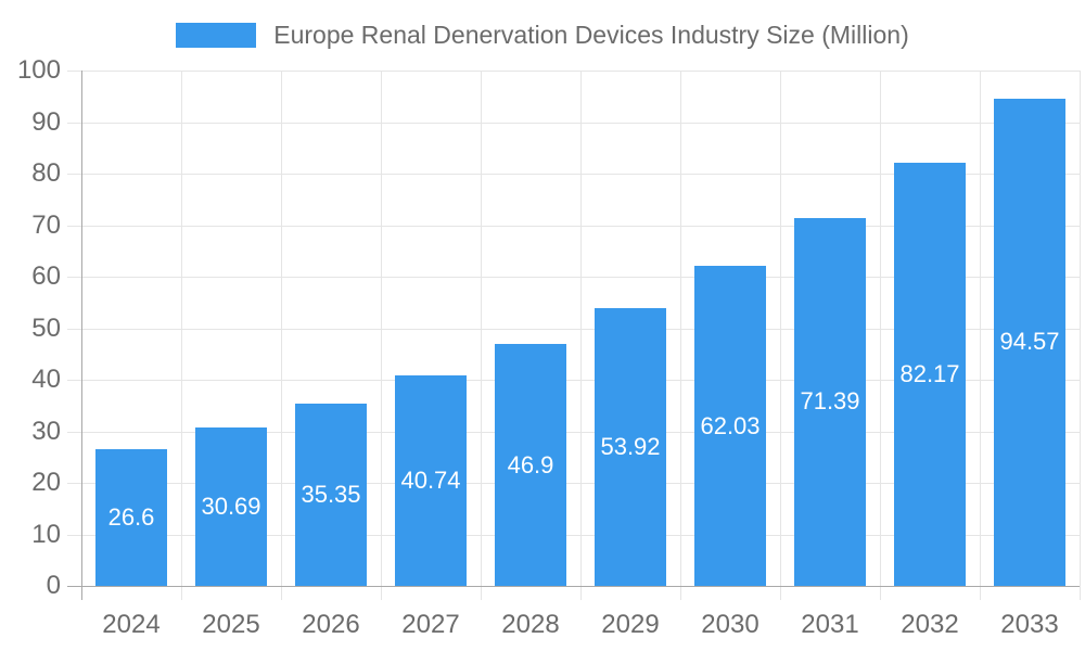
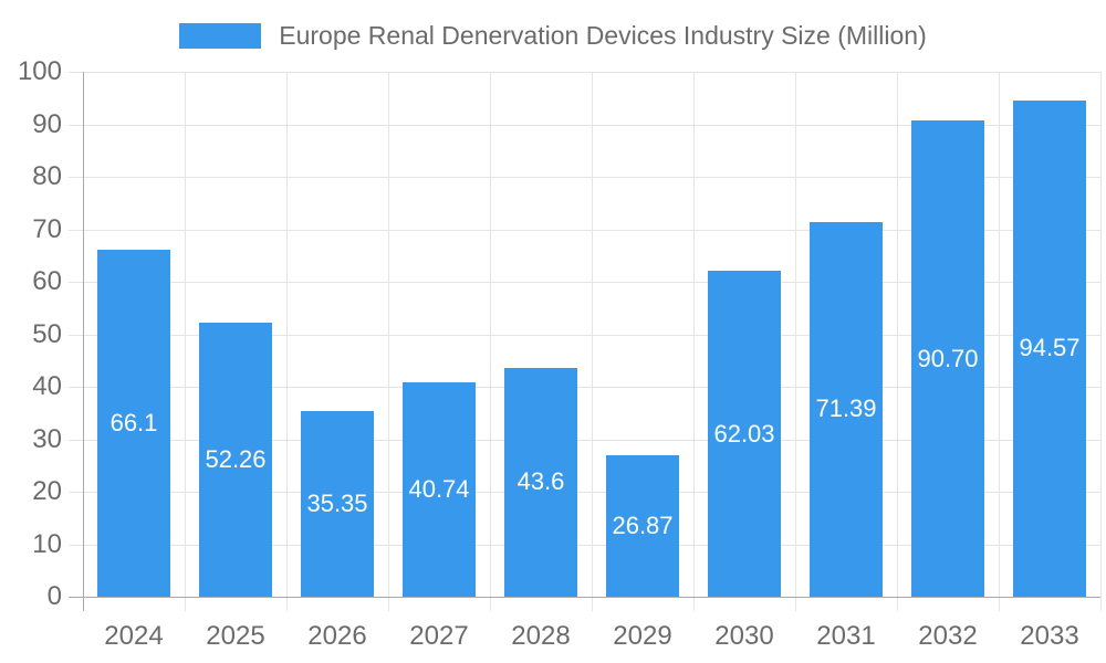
2024: 26.6 -> 66.1
2025: 30.69 -> 52.26
2028: 46.9 -> 43.6
2029: 53.92 -> 26.87
2032: 82.17 -> 90.70
